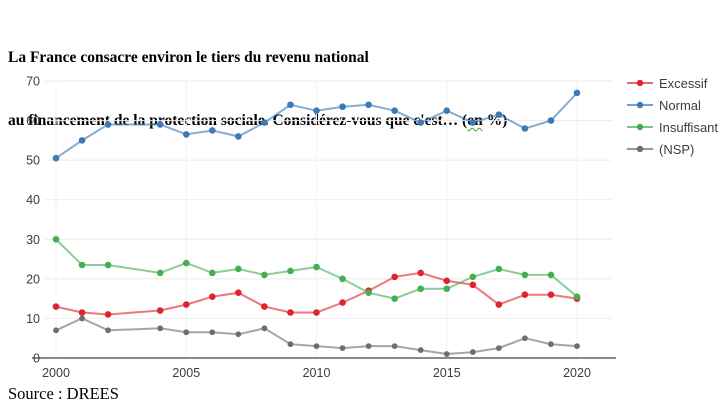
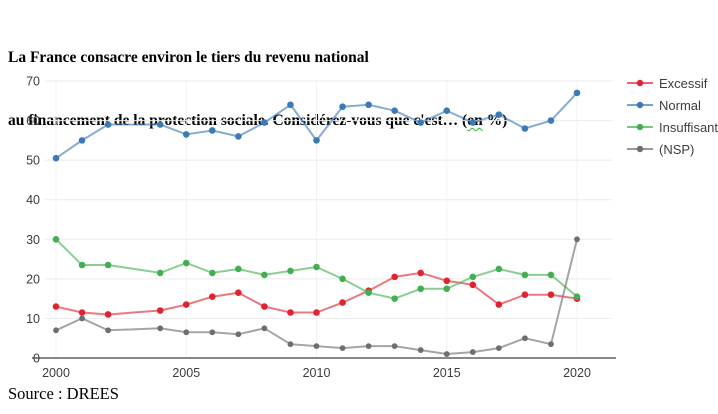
Normal/2010: 62 -> 55
(NSP)/2020: 3 -> 30
